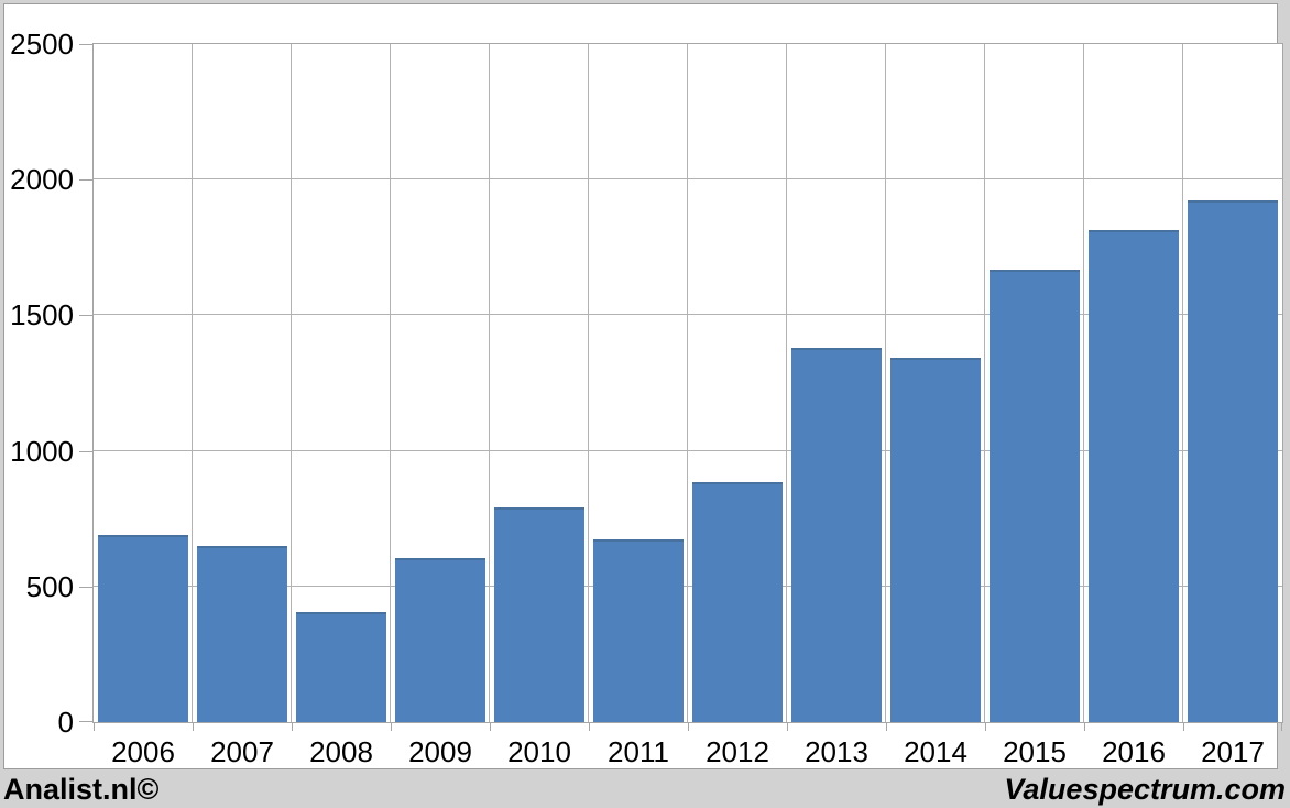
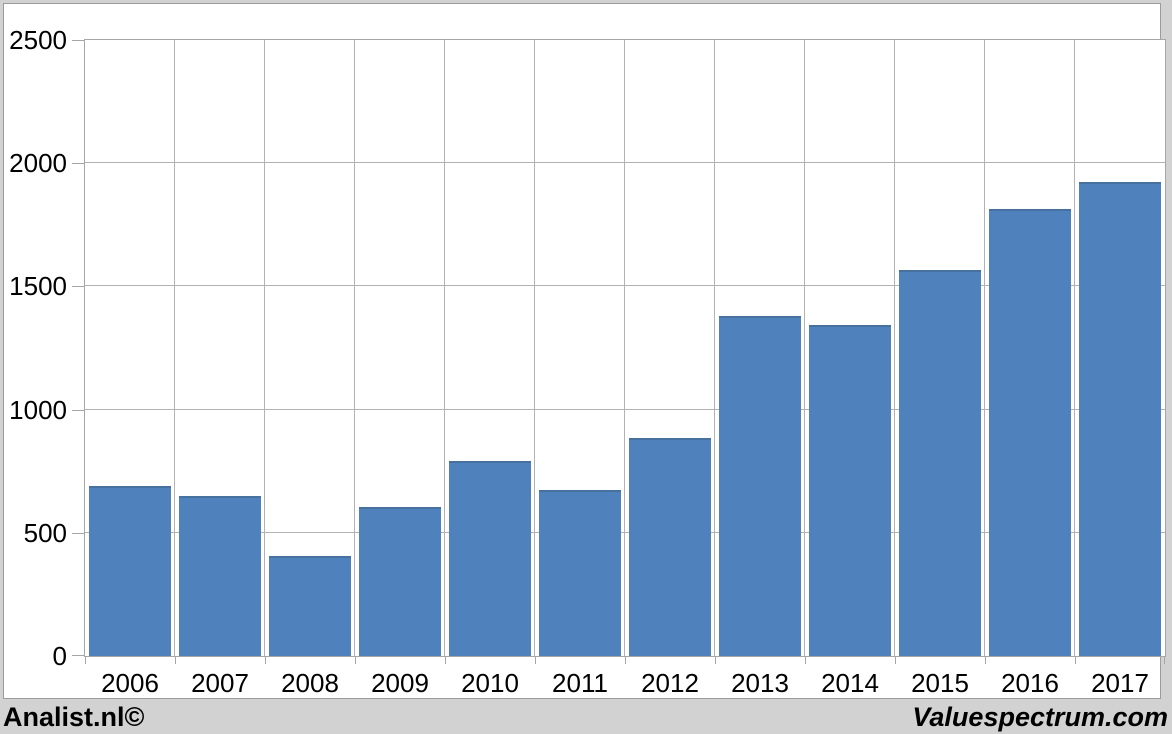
2015: 1670 -> 1560
